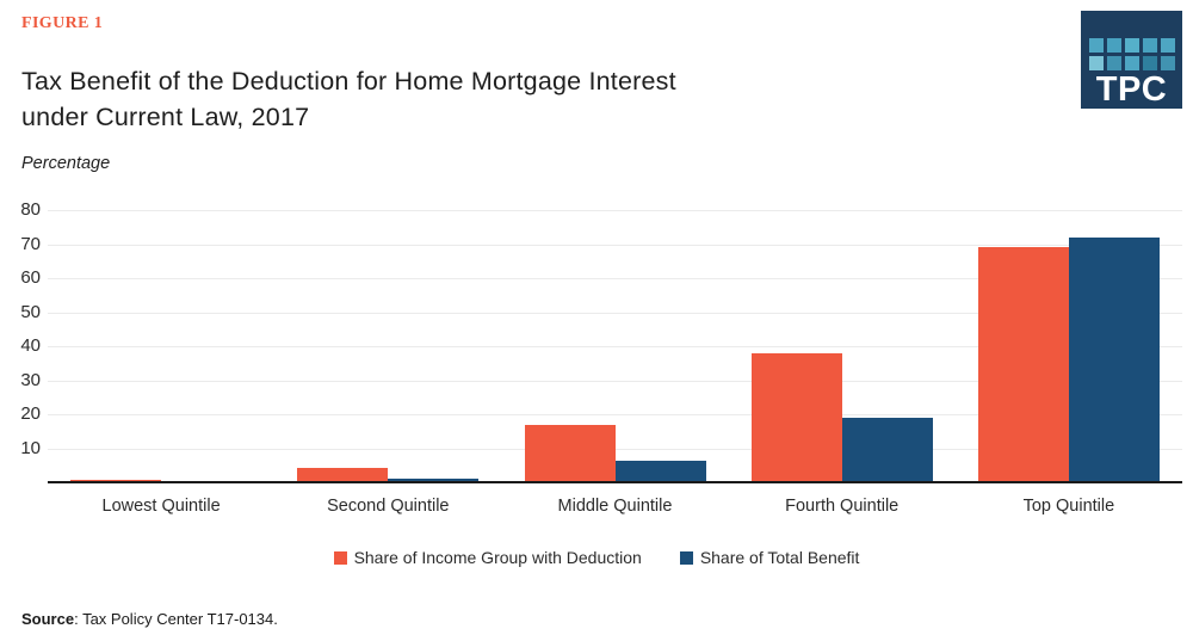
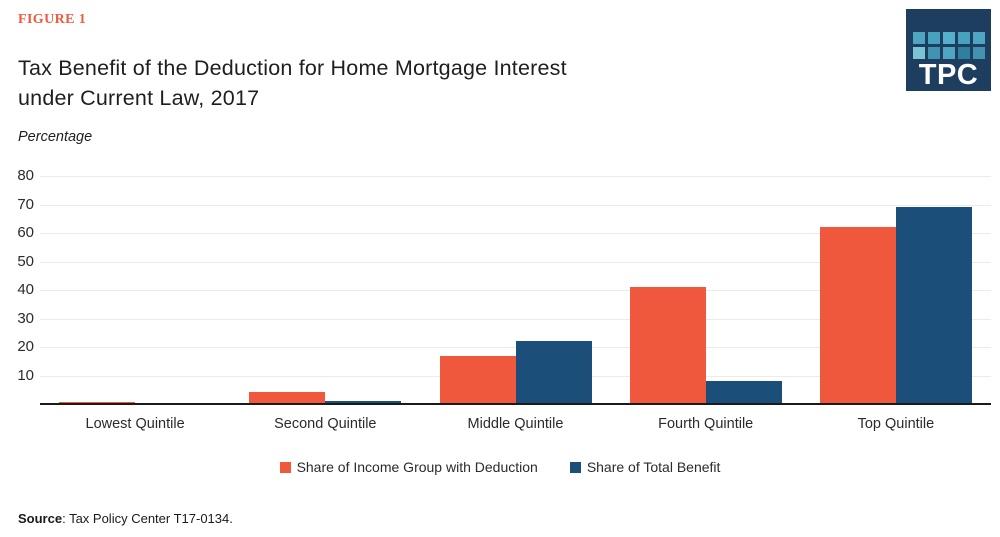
Share of Total Benefit/Middle Quintile: 6 -> 22
Share of Income Group with Deduction/Fourth Quintile: 38 -> 41
Share of Total Benefit/Fourth Quintile: 19 -> 8
Share of Income Group with Deduction/Top Quintile: 69 -> 62
Share of Total Benefit/Top Quintile: 72 -> 69
